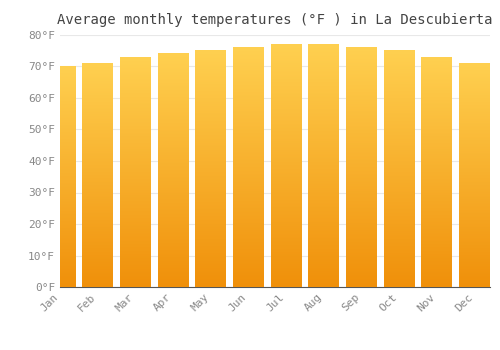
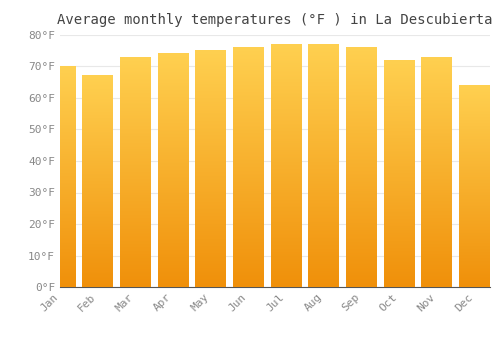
Feb: 71°F -> 67°F
Oct: 75°F -> 72°F
Dec: 71°F -> 64°F
